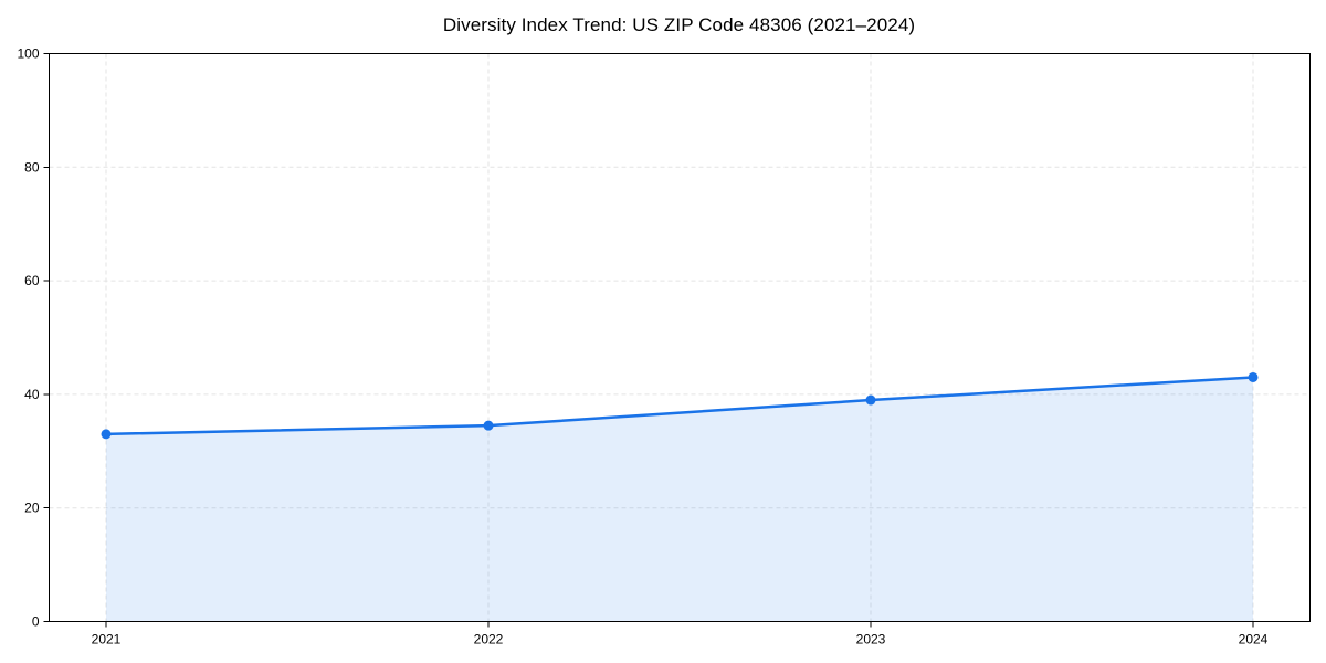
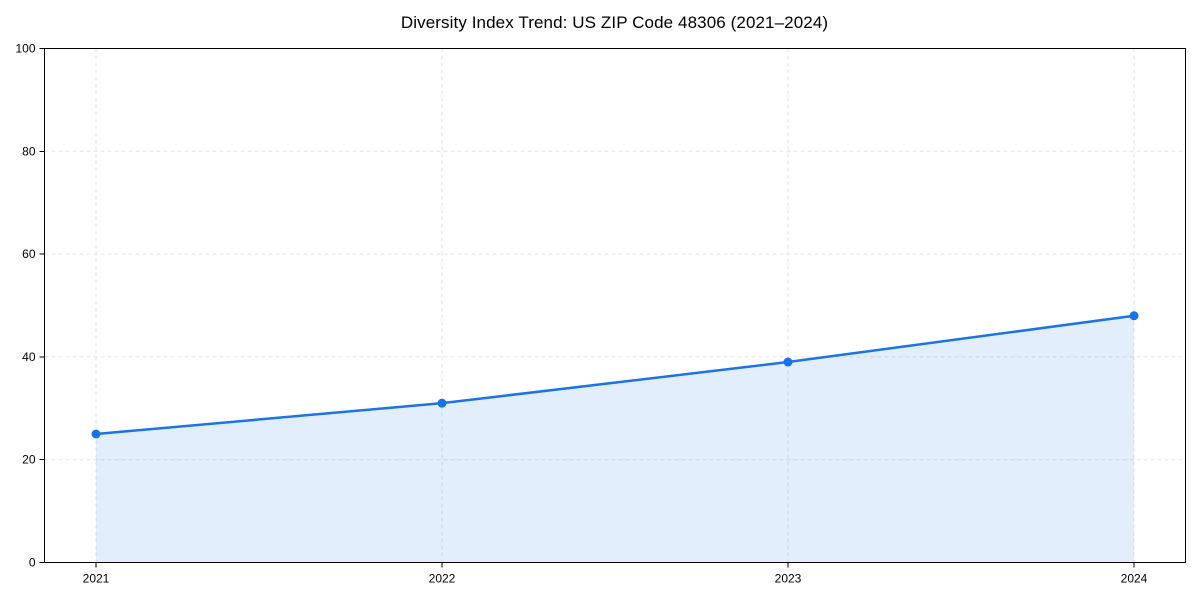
2021: 33 -> 25
2022: 34 -> 31
2024: 43 -> 48
